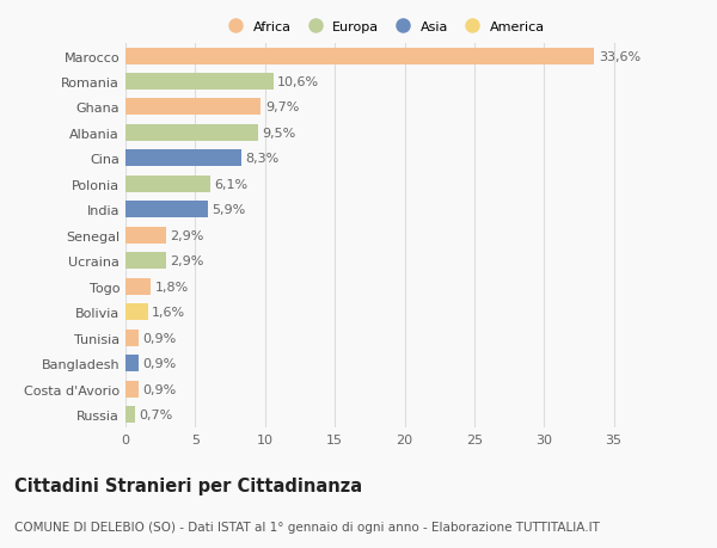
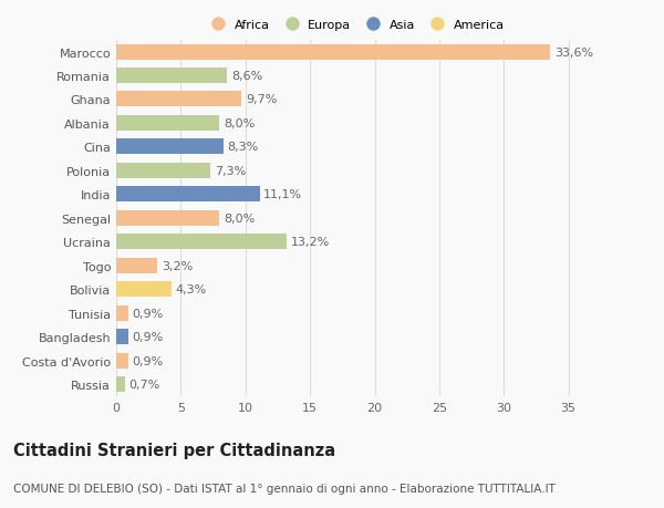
Romania: 10,6% -> 8,6%
Albania: 9,5% -> 8,0%
Polonia: 6,1% -> 7,3%
India: 5,9% -> 11,1%
Senegal: 2,9% -> 8,0%
Ucraina: 2,9% -> 13,2%
Togo: 1,8% -> 3,2%
Bolivia: 1,6% -> 4,3%
